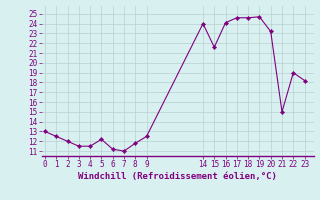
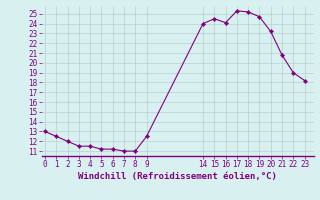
5: 12.2 -> 11.2
8: 11.8 -> 11.0
15: 21.6 -> 24.5
17: 24.6 -> 25.3
18: 24.6 -> 25.2
21: 15.0 -> 20.8
